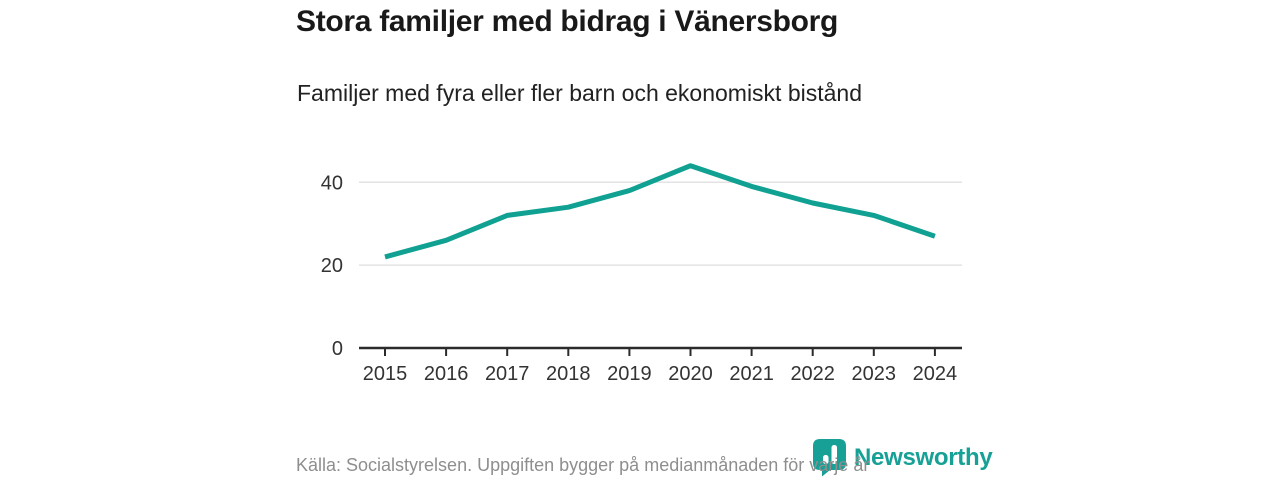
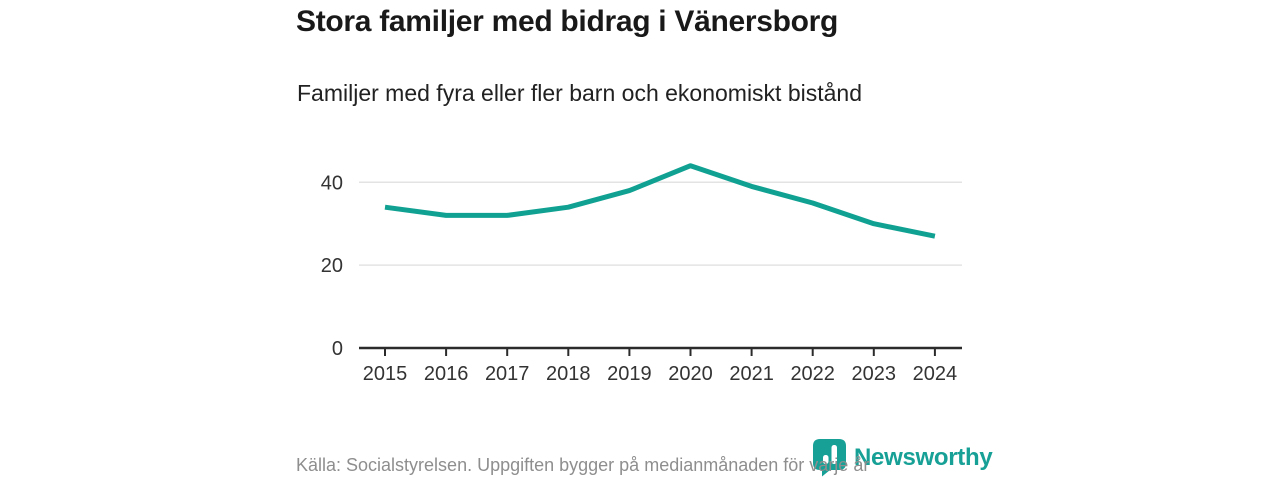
2015: 22 -> 34
2016: 26 -> 32
2023: 32 -> 30
